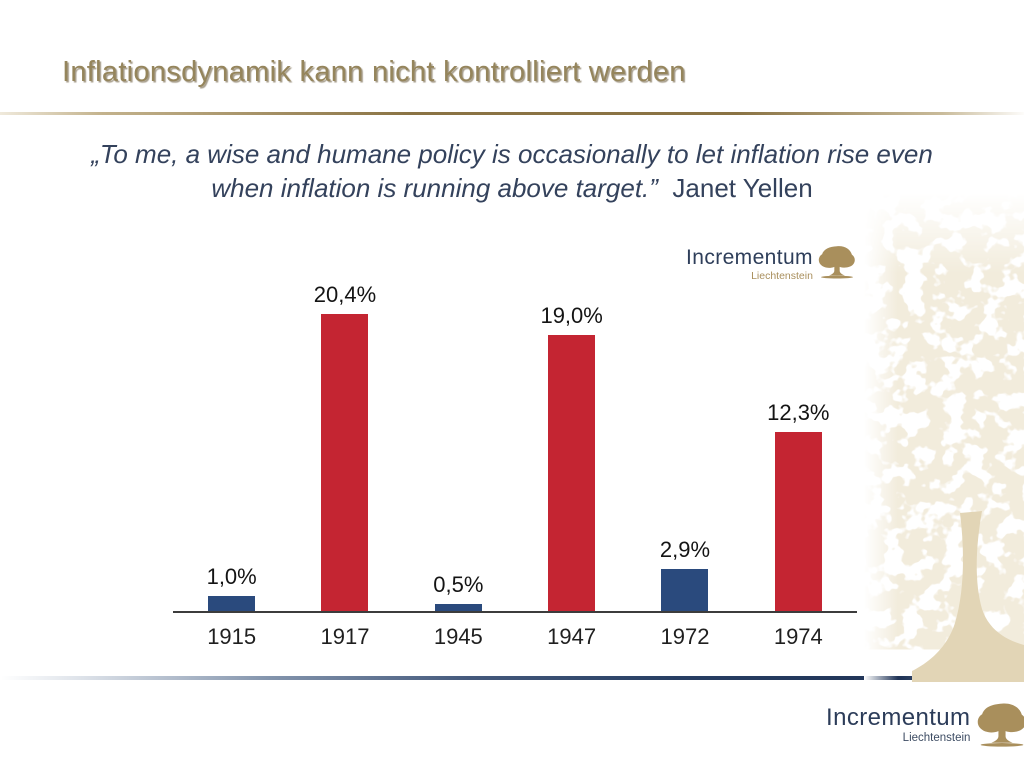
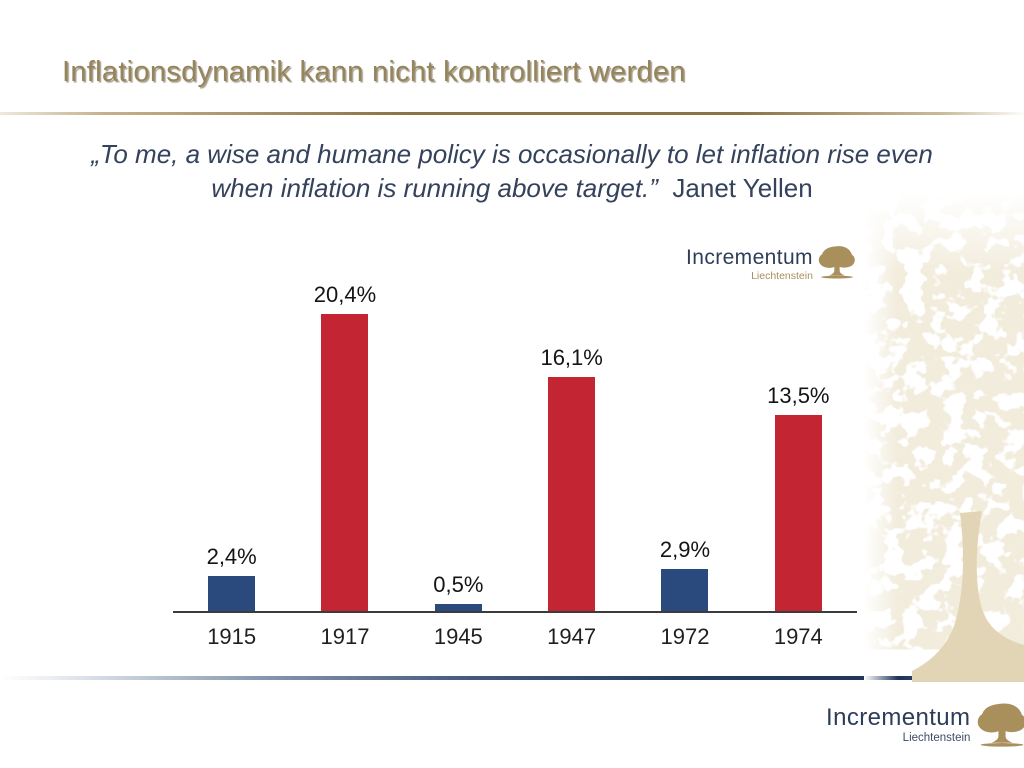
1915: 1,0% -> 2,4%
1947: 19,0% -> 16,1%
1974: 12,3% -> 13,5%
